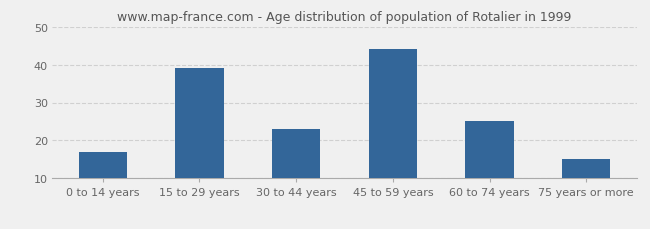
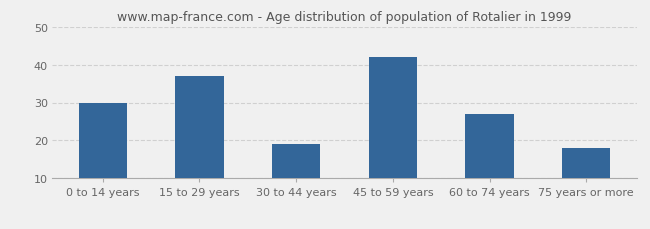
0 to 14 years: 17 -> 30
15 to 29 years: 39 -> 37
30 to 44 years: 23 -> 19
45 to 59 years: 44 -> 42
60 to 74 years: 25 -> 27
75 years or more: 15 -> 18
